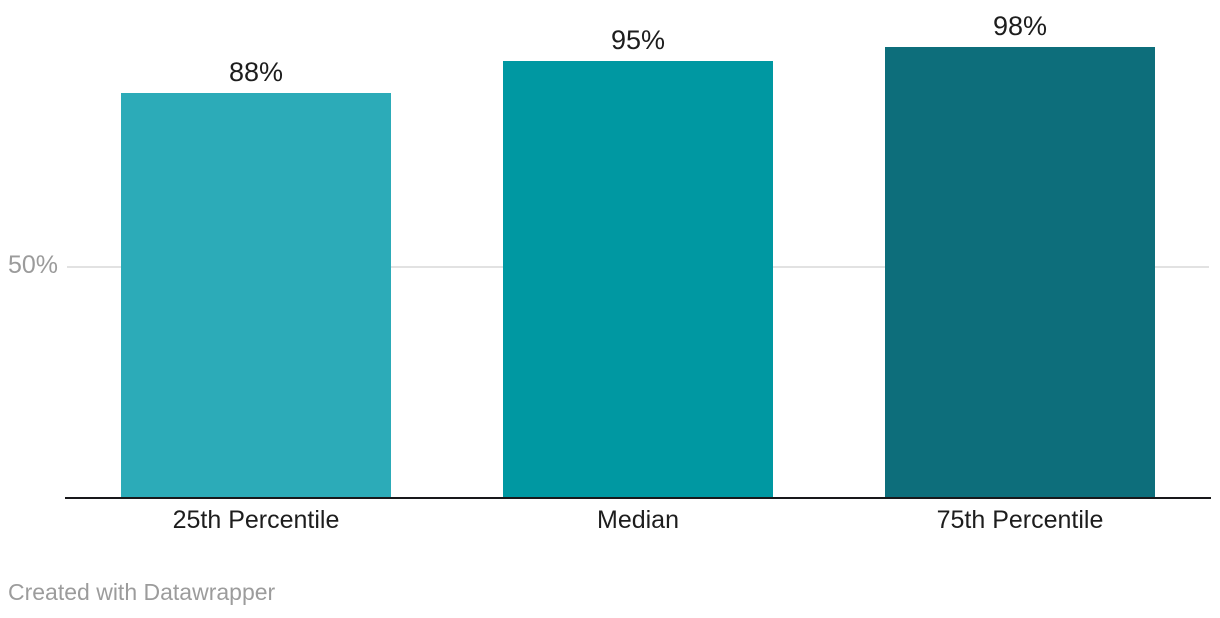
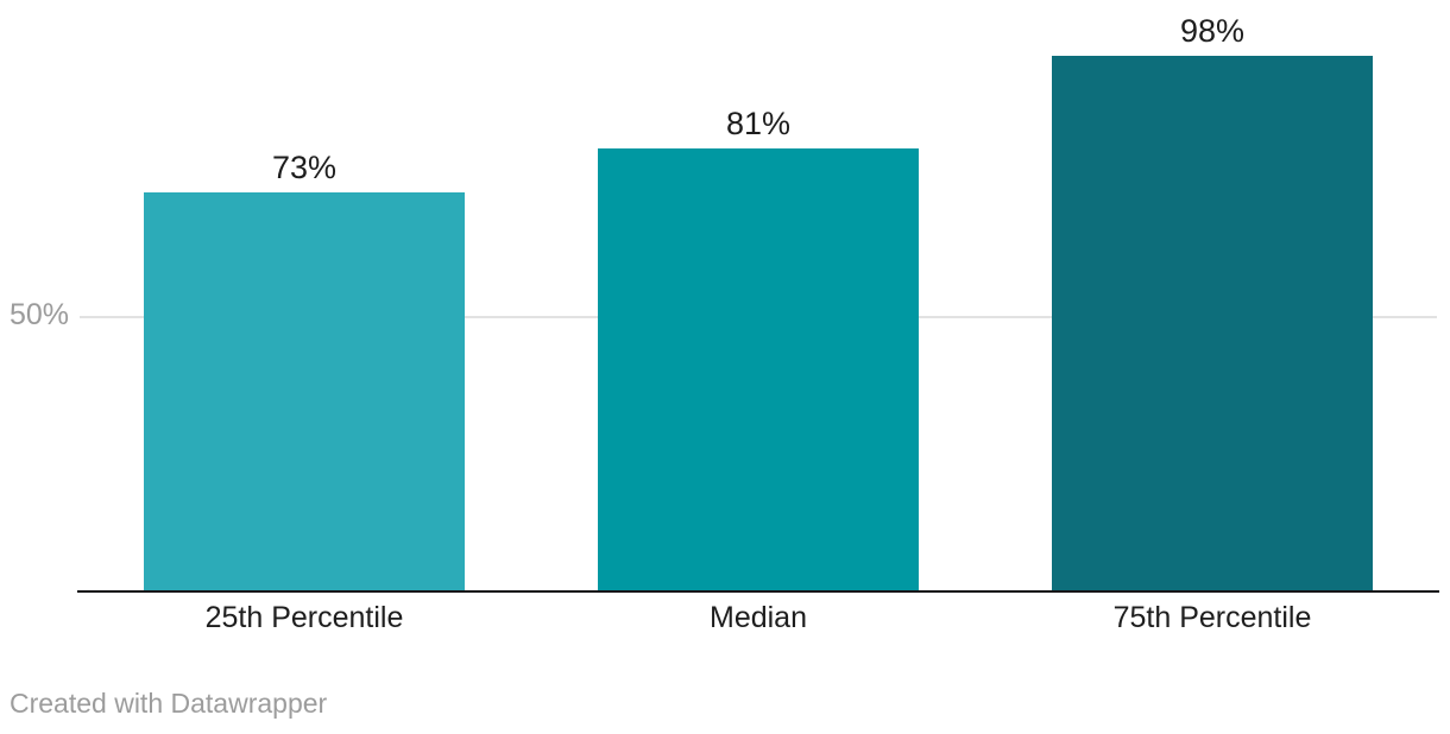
25th Percentile: 88% -> 73%
Median: 95% -> 81%
